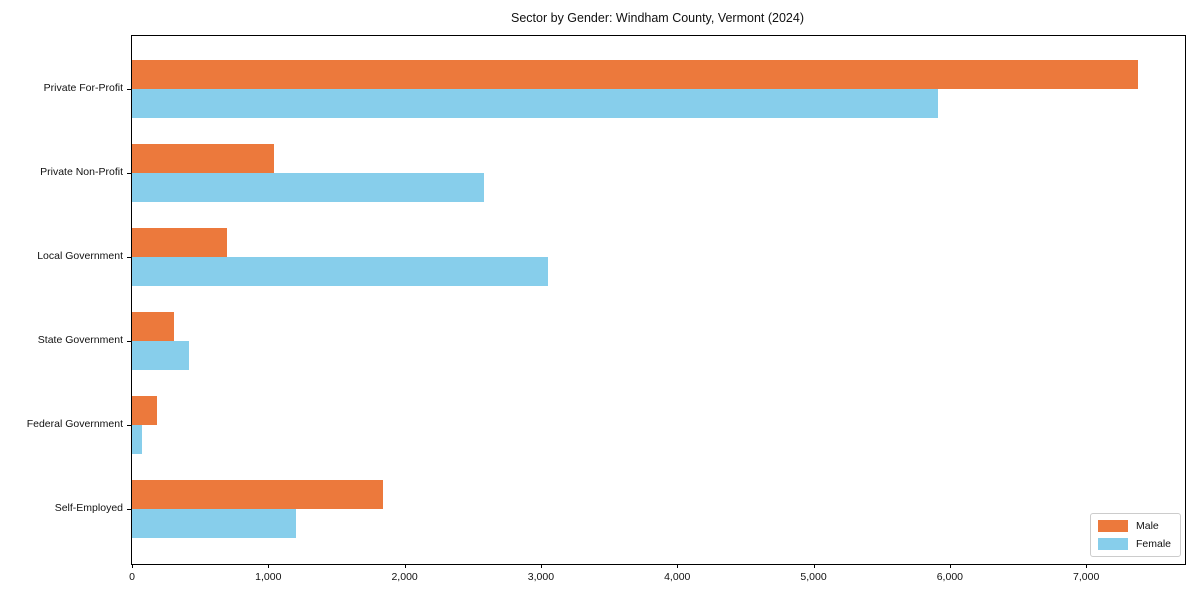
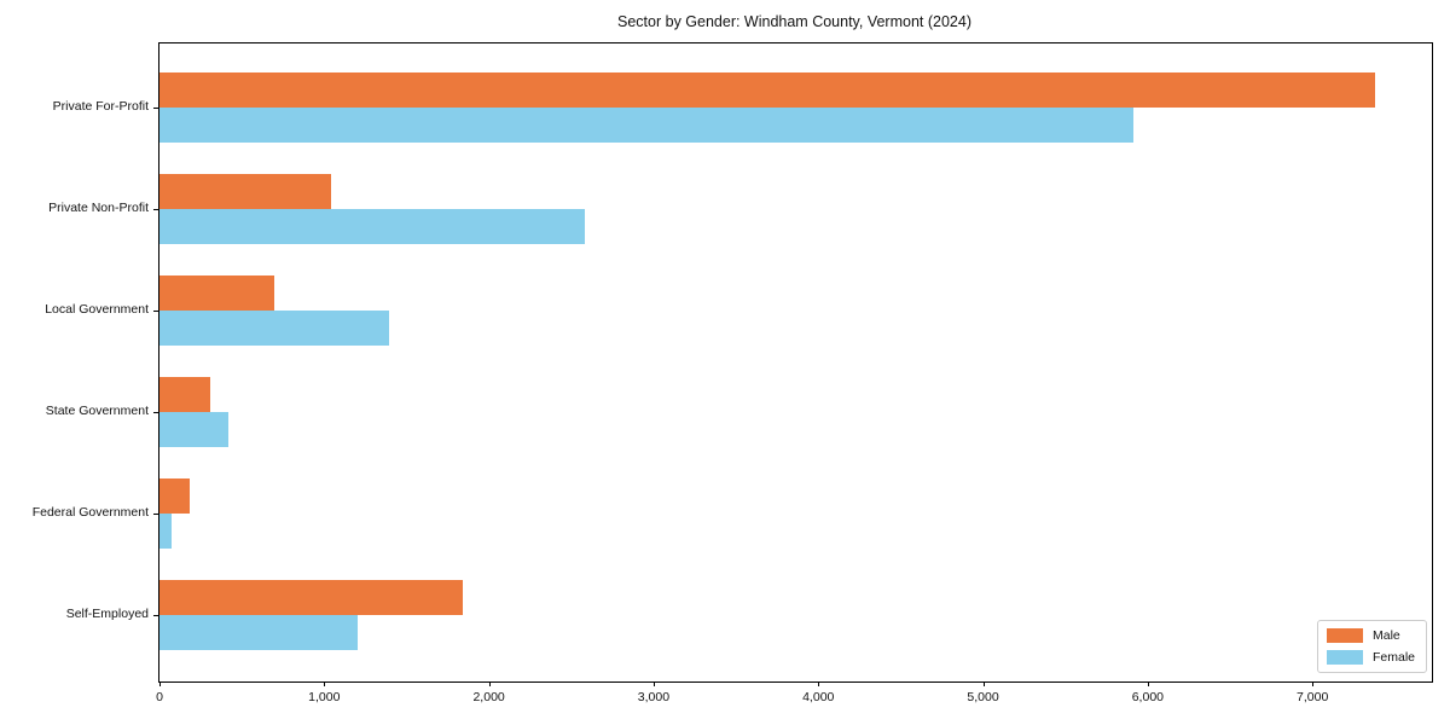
Female/Local Government: 3050 -> 1400
